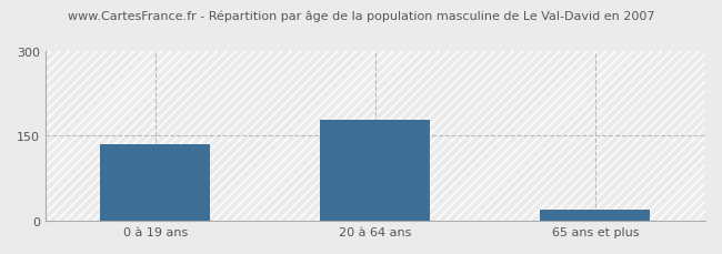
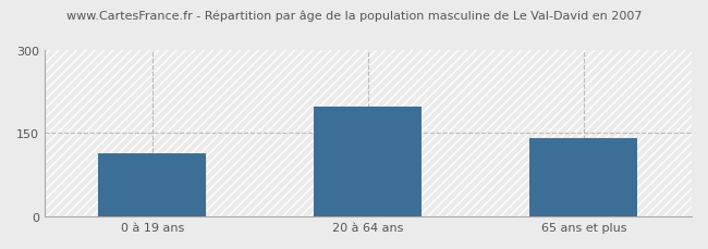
0 à 19 ans: 135 -> 114
20 à 64 ans: 178 -> 198
65 ans et plus: 20 -> 140
